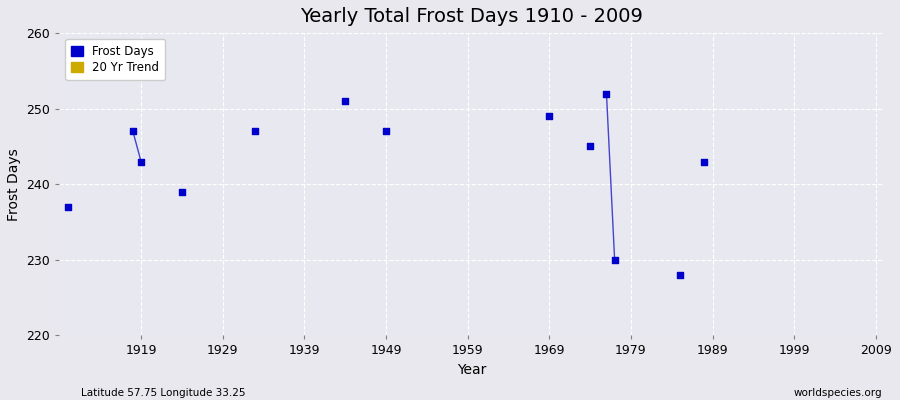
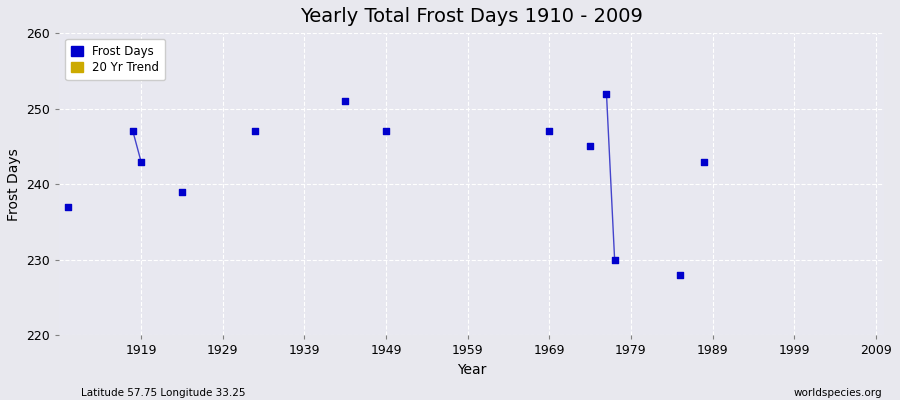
1969: 249 -> 247
